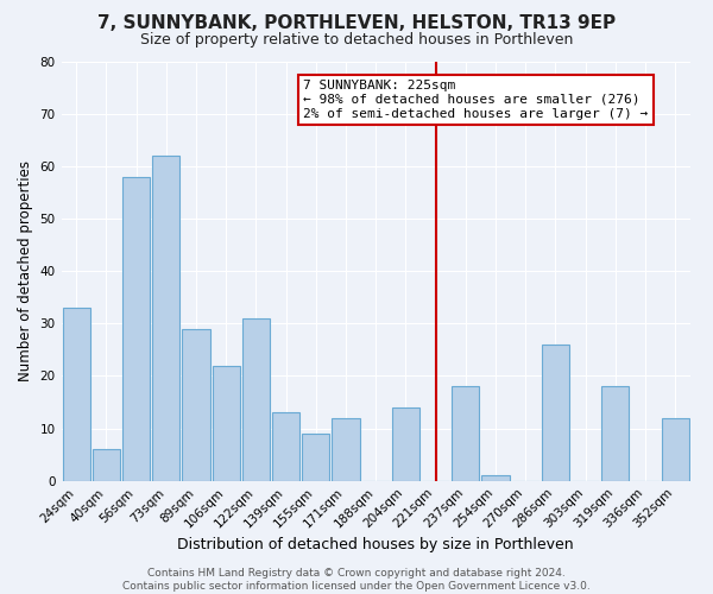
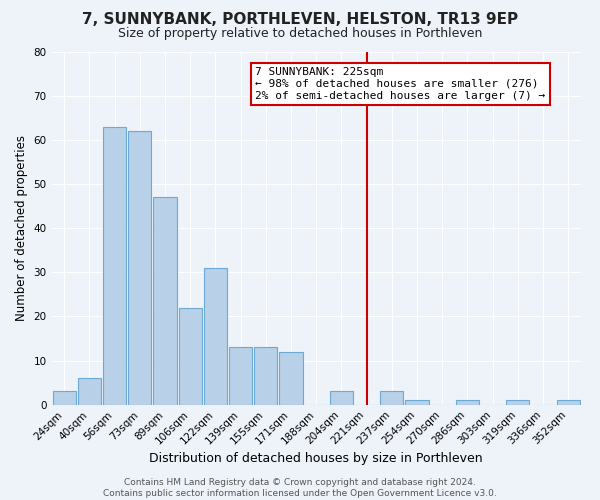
24sqm: 33 -> 3
56sqm: 58 -> 63
89sqm: 29 -> 47
155sqm: 9 -> 13
204sqm: 14 -> 3
237sqm: 18 -> 3
286sqm: 26 -> 1
319sqm: 18 -> 1
352sqm: 12 -> 1
